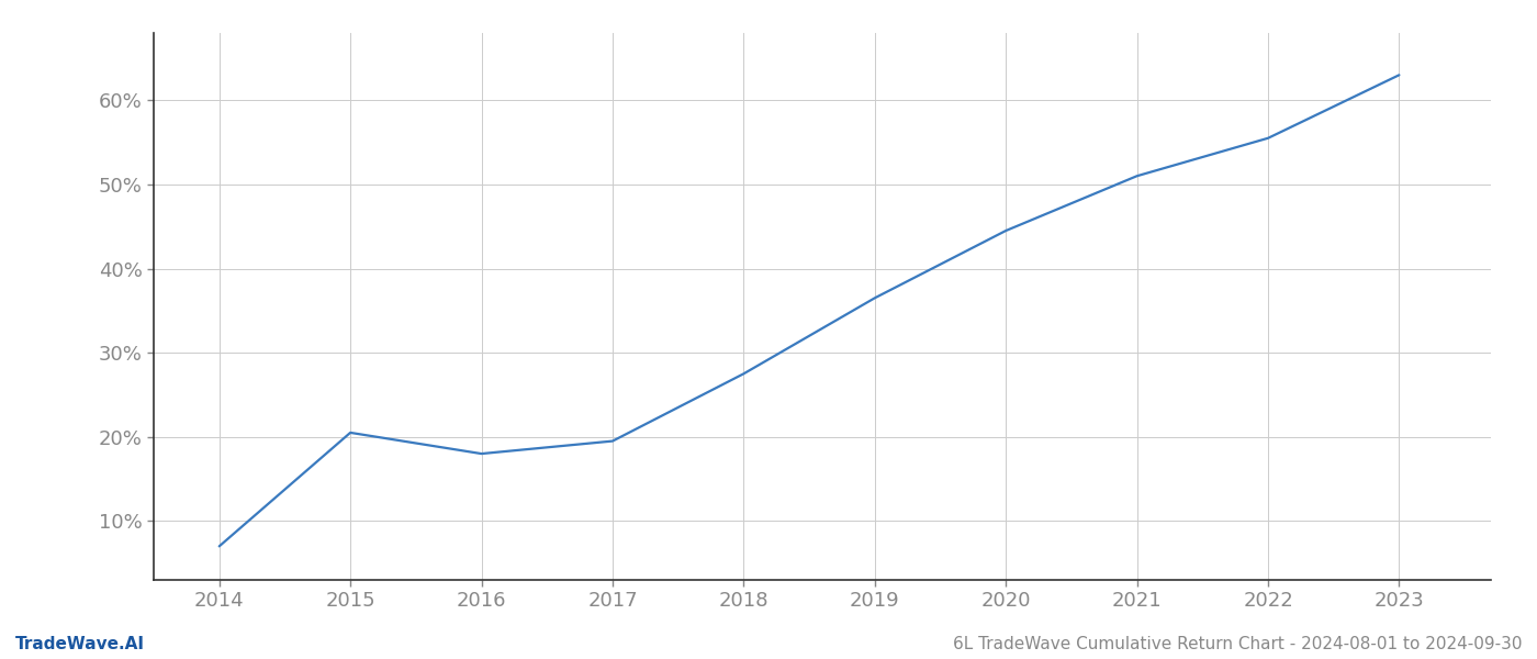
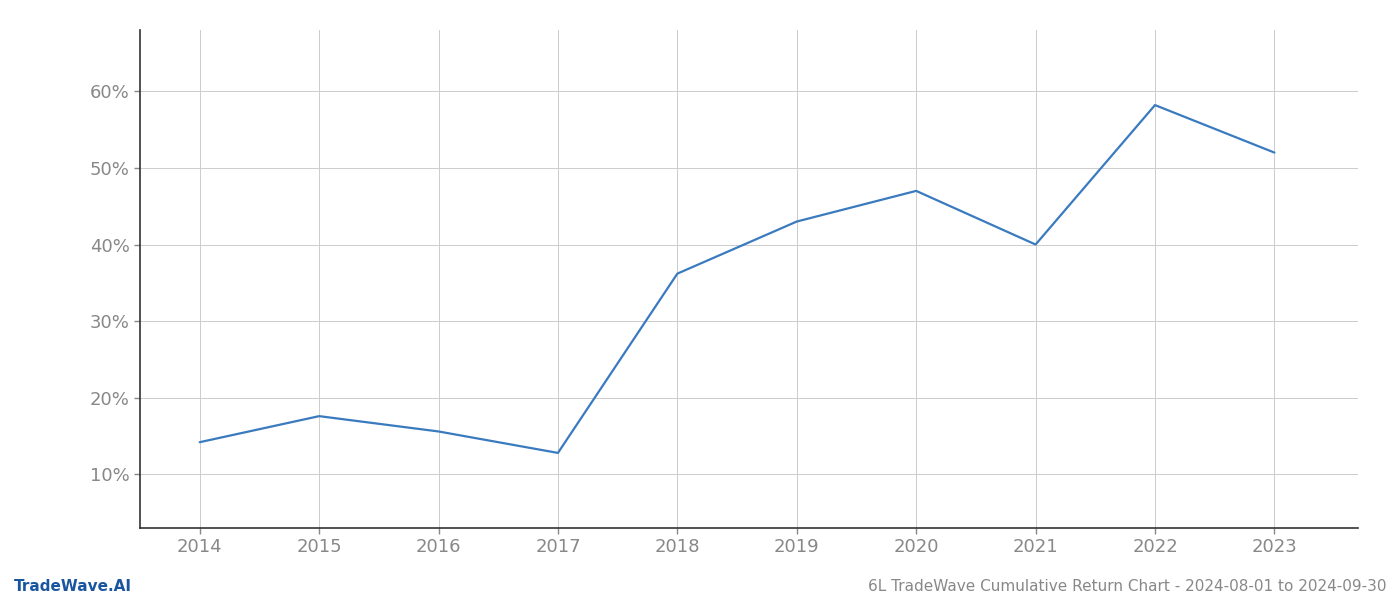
2014: 7.0% -> 14.2%
2015: 20.5% -> 17.6%
2016: 18.0% -> 15.6%
2017: 19.5% -> 12.8%
2018: 27.5% -> 36.2%
2019: 36.5% -> 43.0%
2020: 44.5% -> 47.0%
2021: 51.0% -> 40.0%
2022: 55.5% -> 58.2%
2023: 63.0% -> 52.0%
